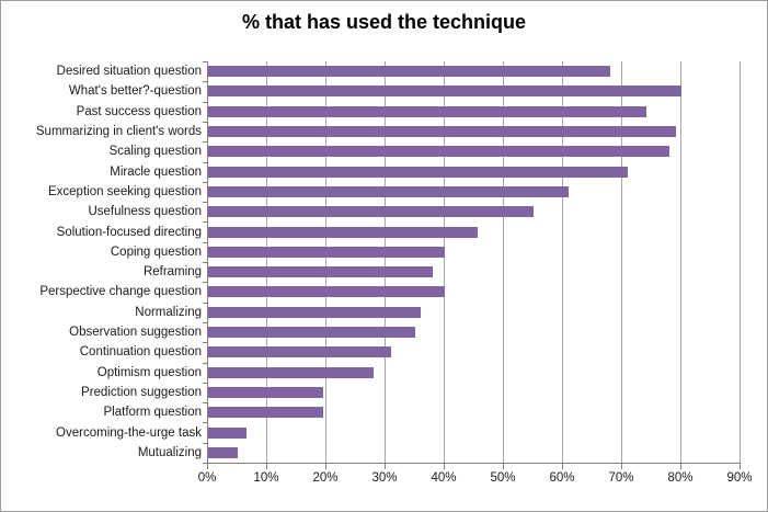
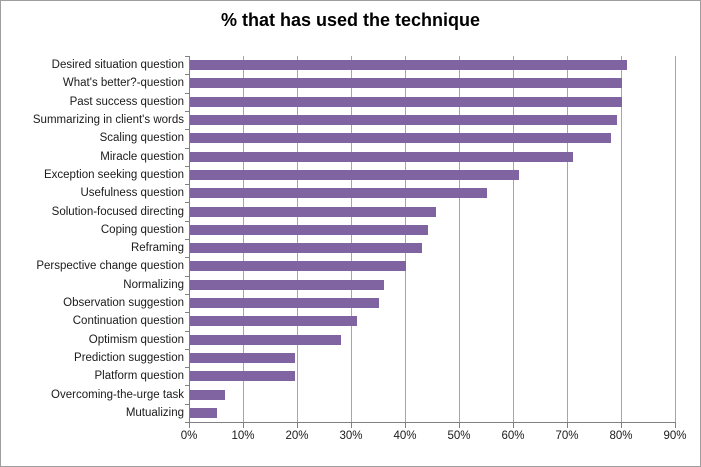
Desired situation question: 68% -> 81%
Past success question: 74% -> 80%
Coping question: 40% -> 44%
Reframing: 38% -> 43%
